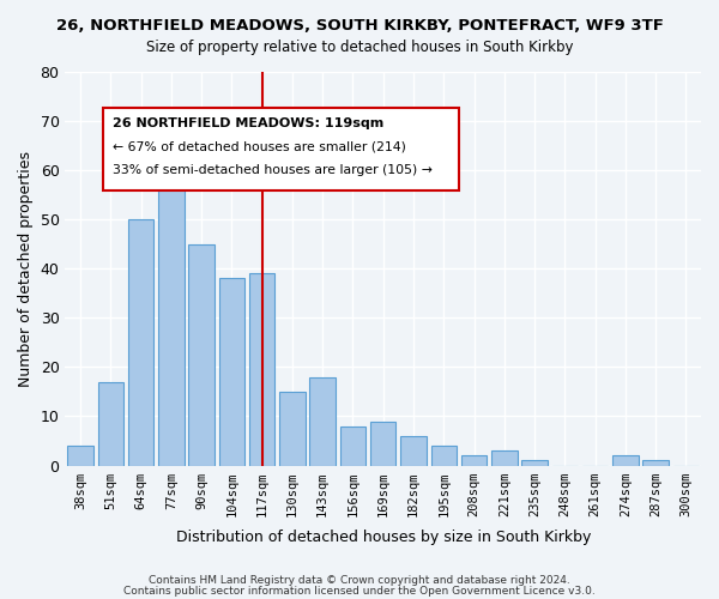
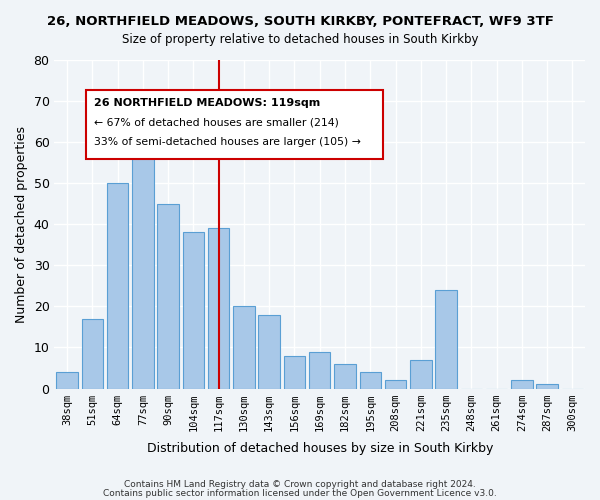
130sqm: 15 -> 20
221sqm: 3 -> 7
235sqm: 1 -> 24
